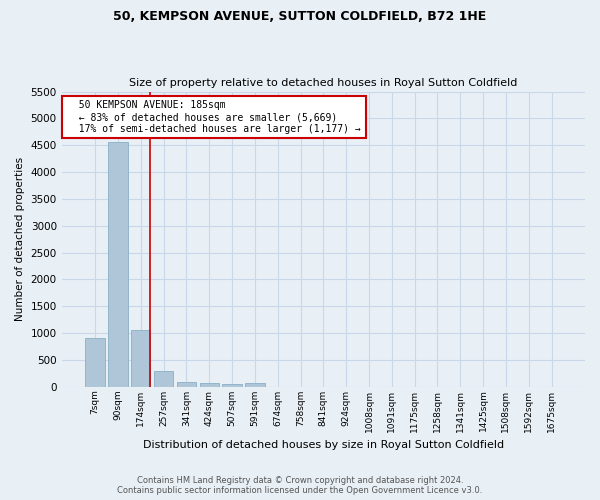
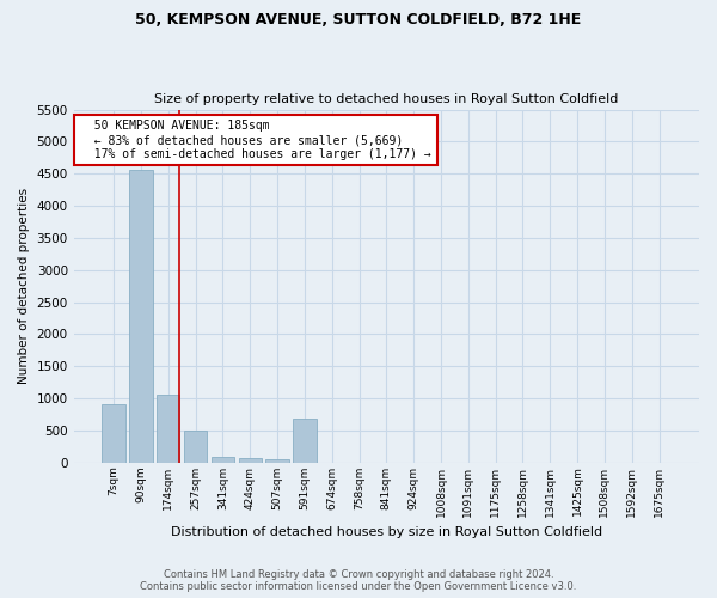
257sqm: 300 -> 500
591sqm: 80 -> 680
